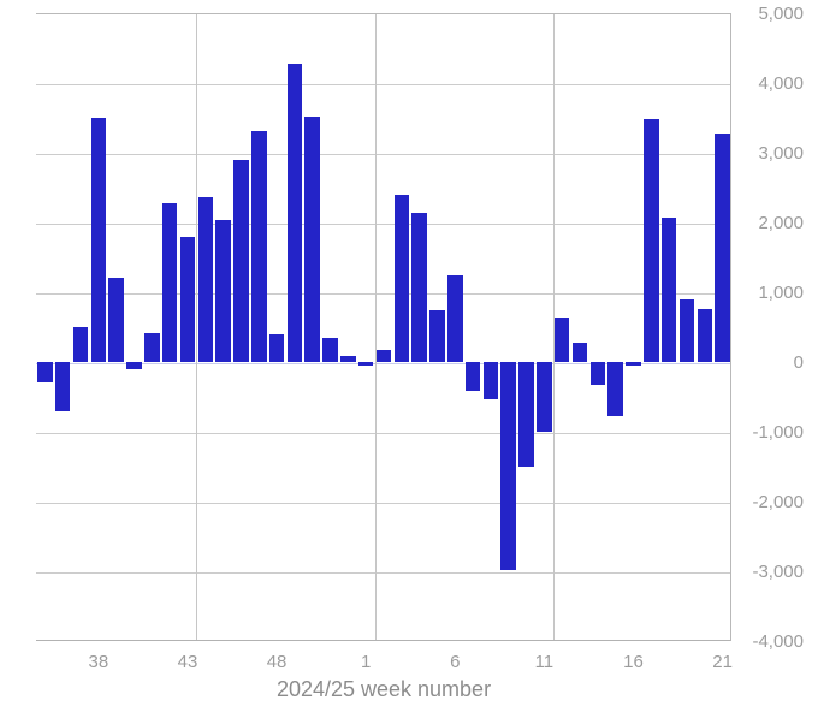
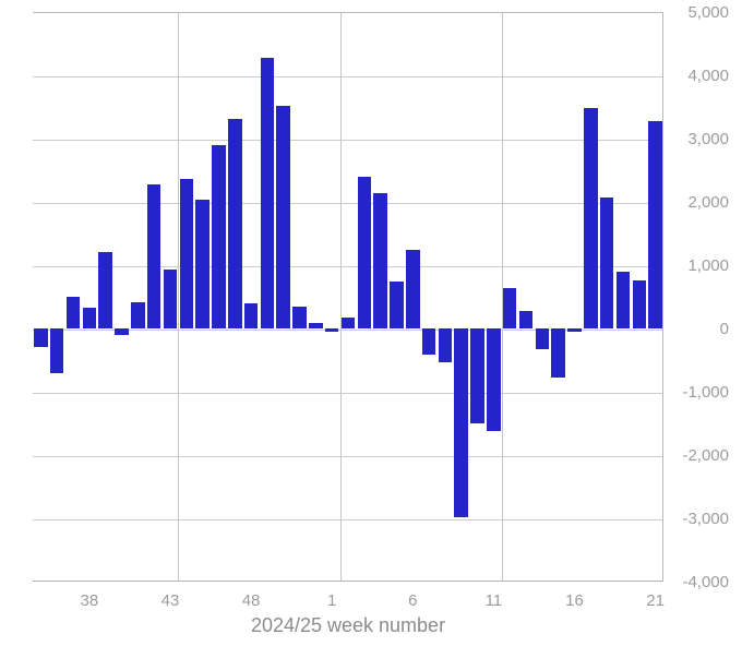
38: 3500 -> 300
43: 1800 -> 900
11: -1000 -> -1600
